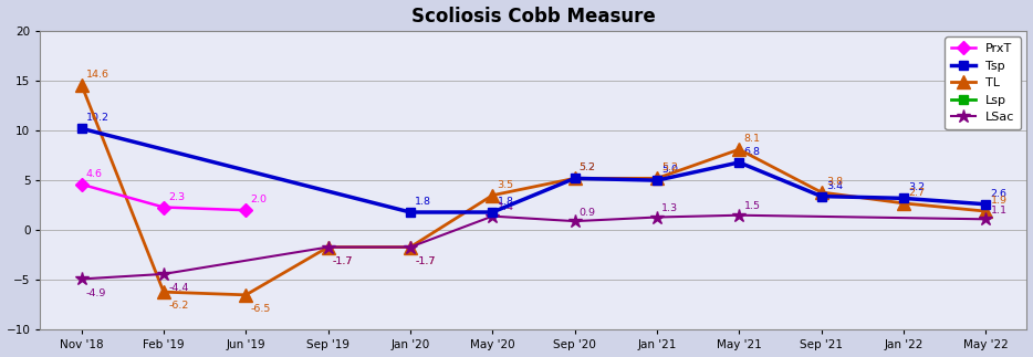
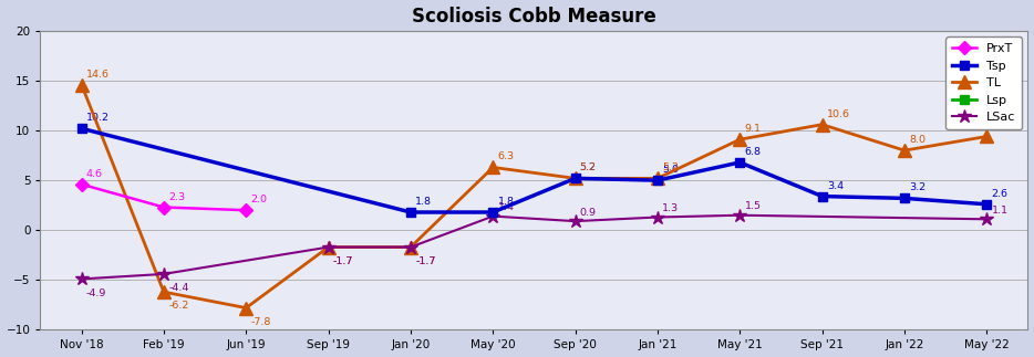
TL/Jun '19: -6.5 -> -7.8
TL/May '20: 3.5 -> 6.3
TL/May '21: 8.1 -> 9.1
TL/Sep '21: 3.8 -> 10.6
TL/Jan '22: 2.7 -> 8.0
TL/May '22: 1.9 -> 9.4
